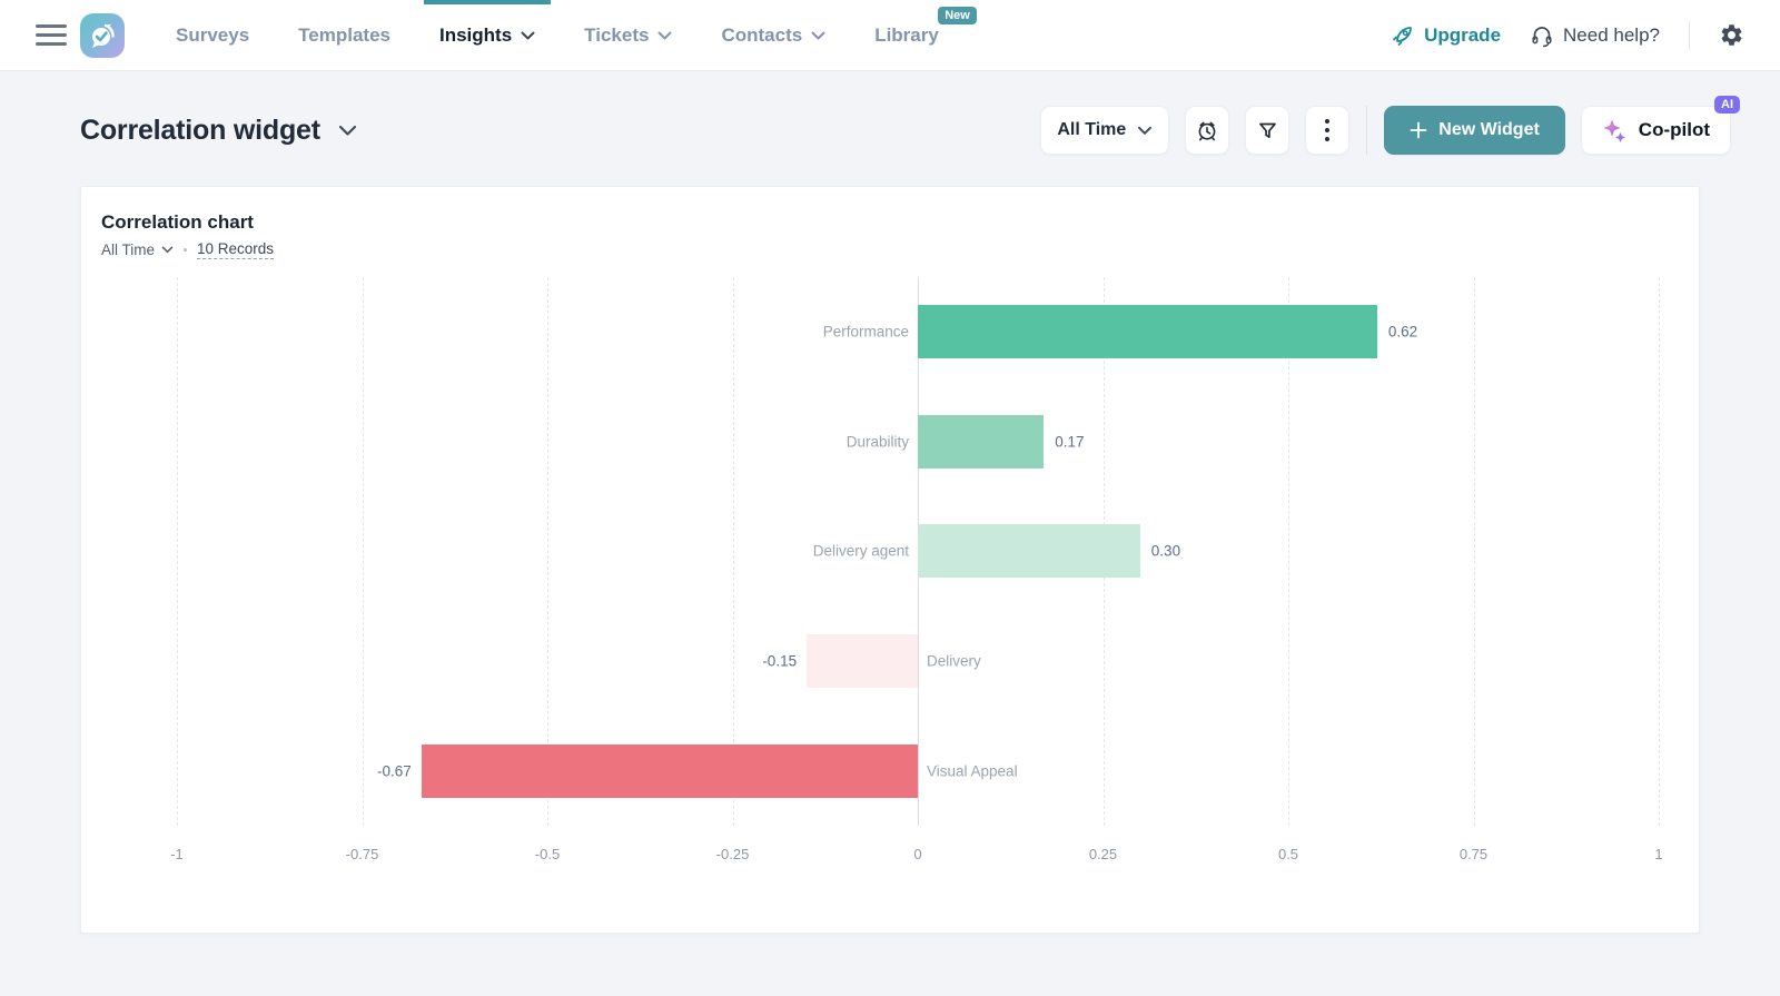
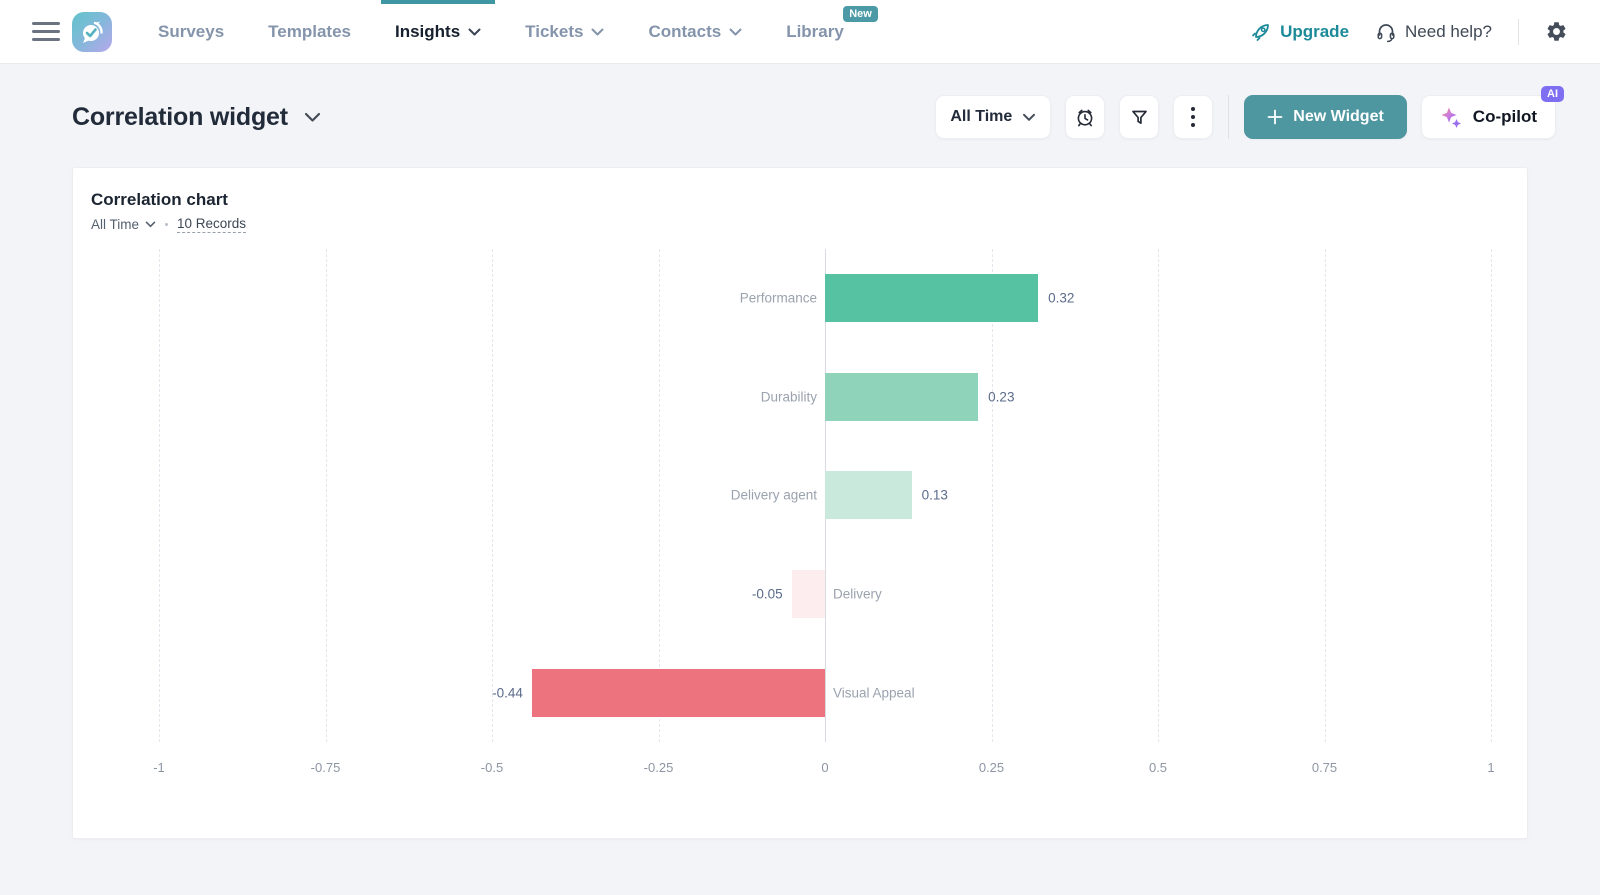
Performance: 0.62 -> 0.32
Durability: 0.17 -> 0.23
Delivery agent: 0.30 -> 0.13
Delivery: -0.15 -> -0.05
Visual Appeal: -0.67 -> -0.44
